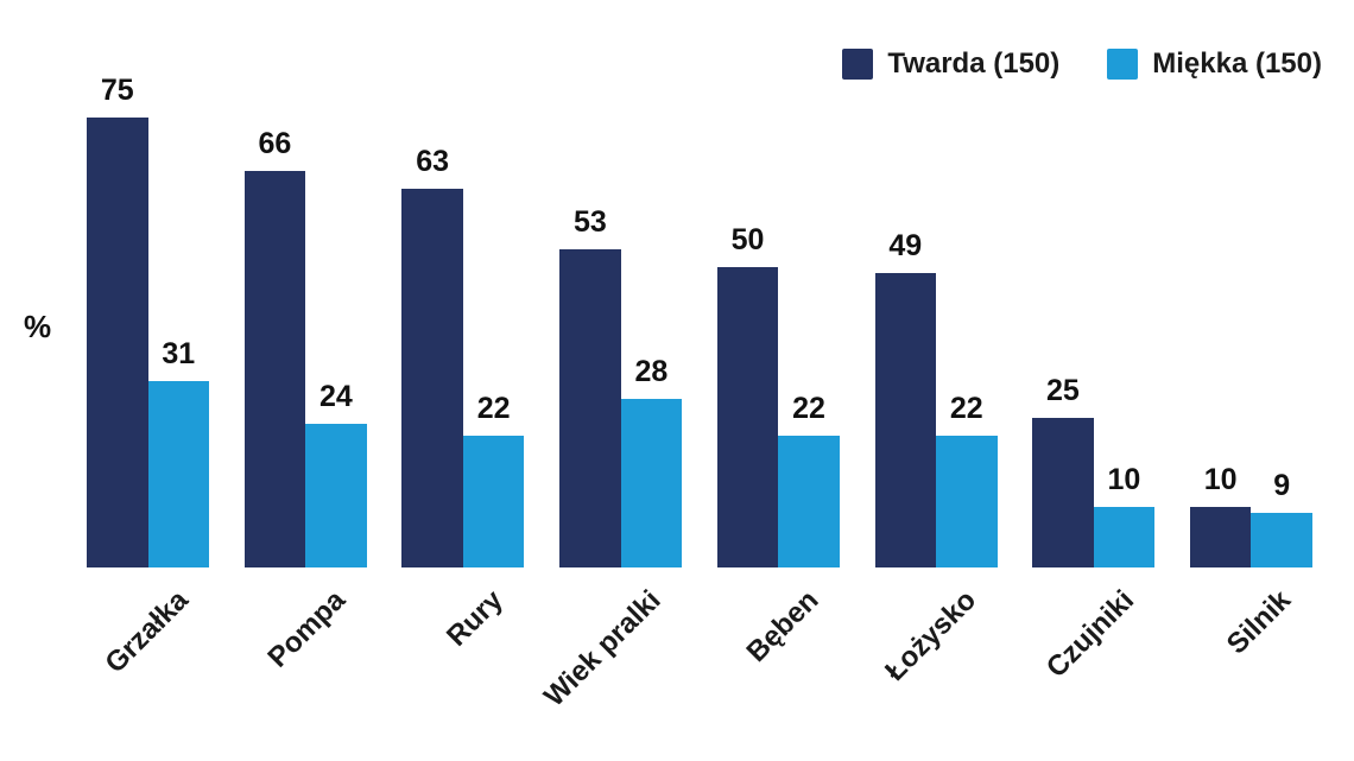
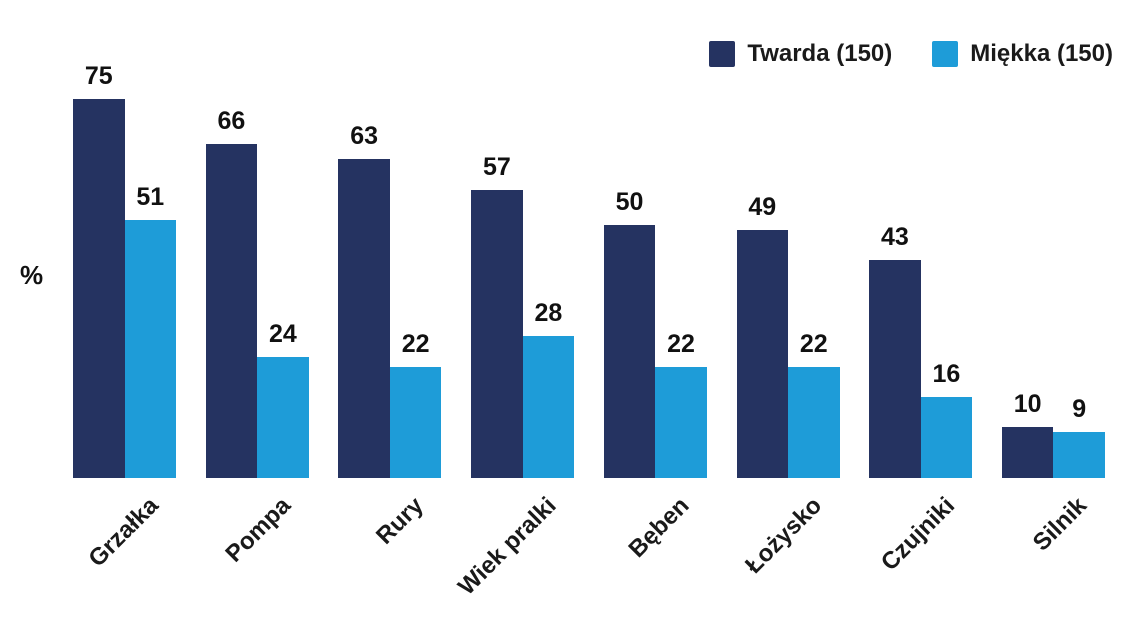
Miękka (150)/Grzałka: 31 -> 51
Twarda (150)/Wiek pralki: 53 -> 57
Twarda (150)/Czujniki: 25 -> 43
Miękka (150)/Czujniki: 10 -> 16
